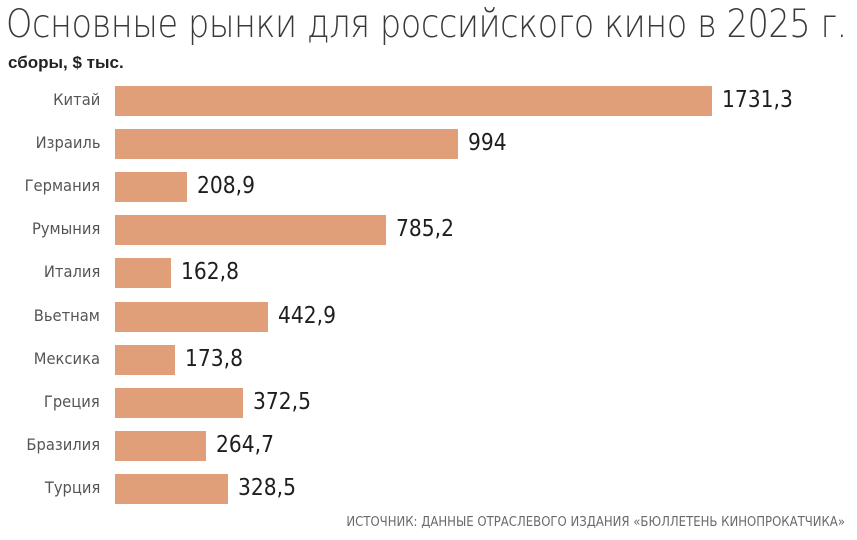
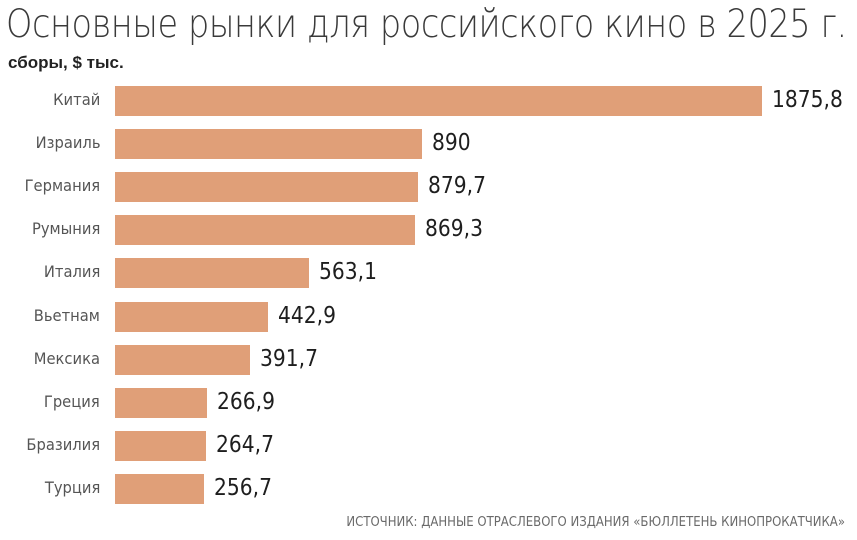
Китай: 1731,3 -> 1875,8
Израиль: 994 -> 890
Германия: 208,9 -> 879,7
Румыния: 785,2 -> 869,3
Италия: 162,8 -> 563,1
Мексика: 173,8 -> 391,7
Греция: 372,5 -> 266,9
Турция: 328,5 -> 256,7
